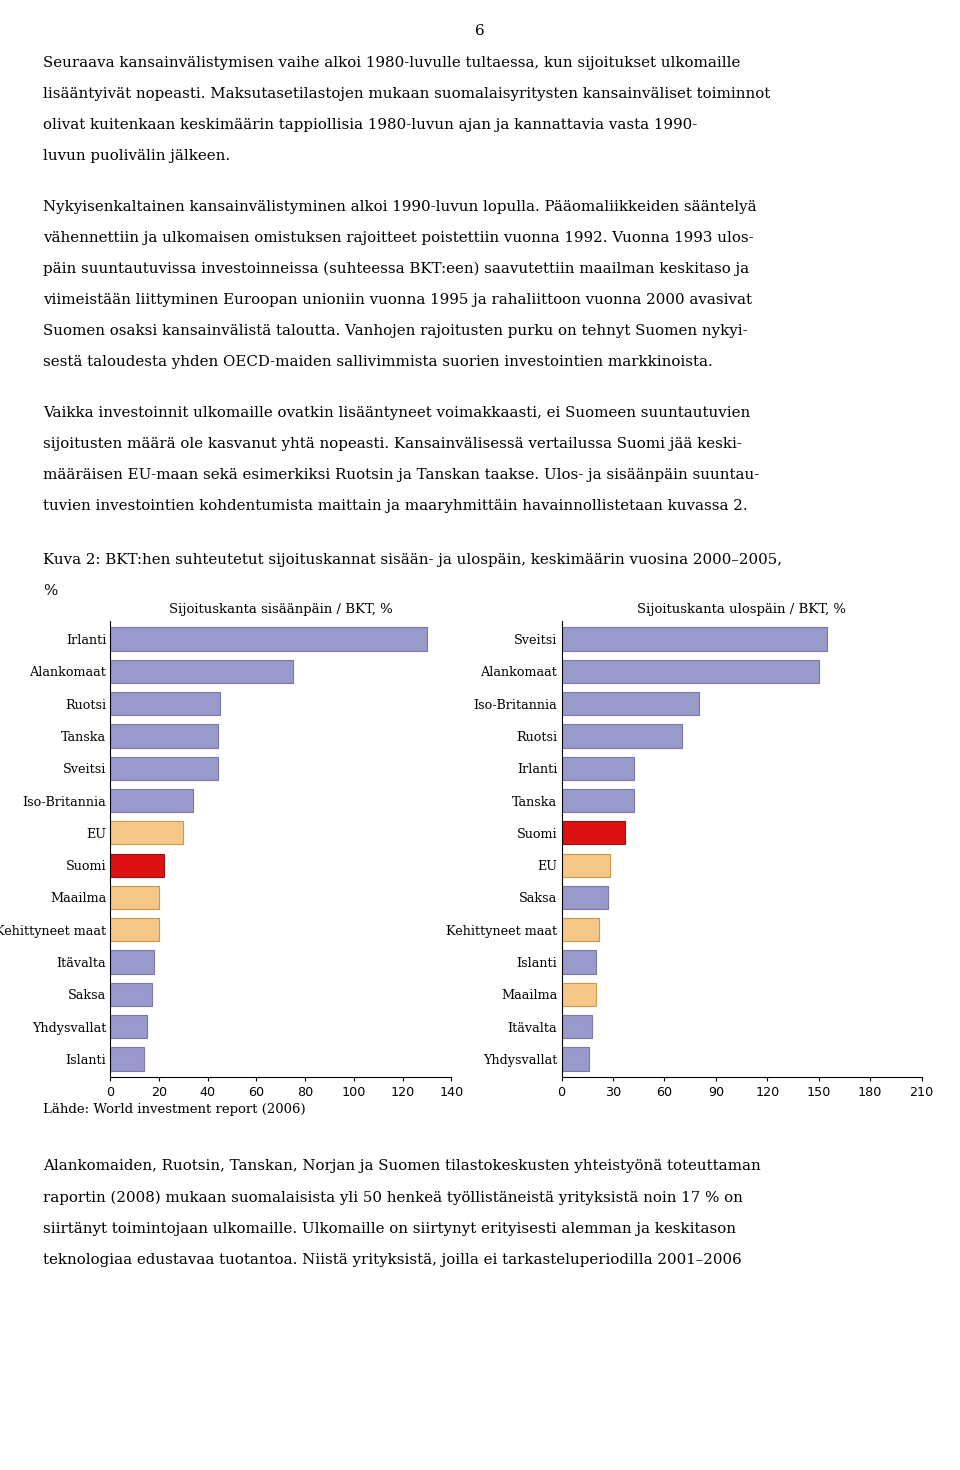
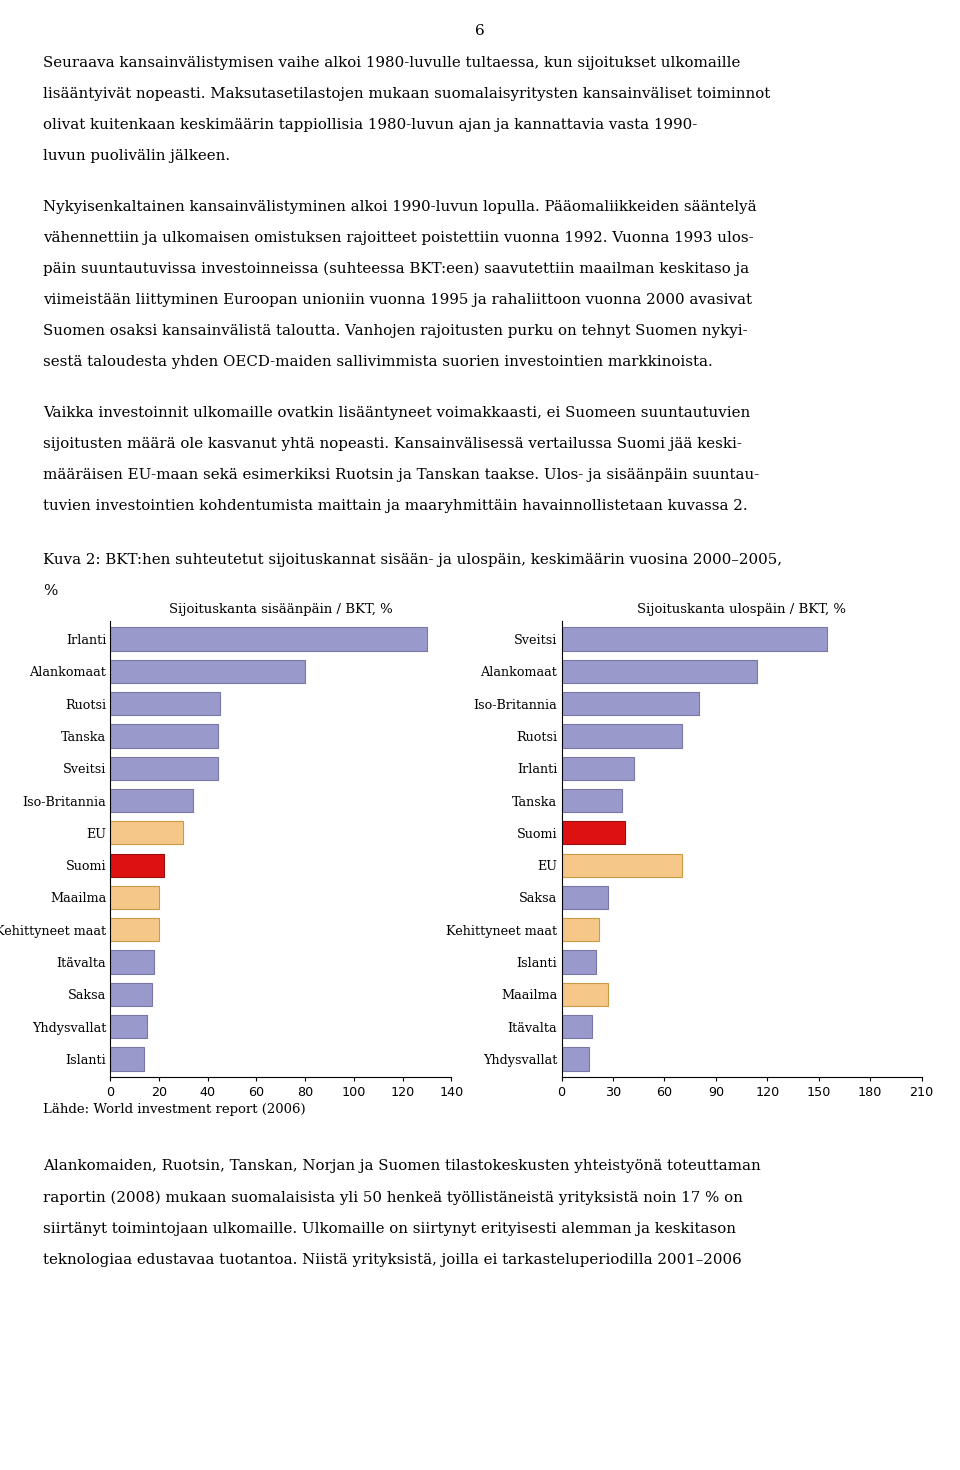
Sijoituskanta sisäänpäin / BKT, %/Alankomaat: 75 -> 80
Sijoituskanta ulospäin / BKT, %/Alankomaat: 150 -> 114
Sijoituskanta ulospäin / BKT, %/Tanska: 42 -> 35
Sijoituskanta ulospäin / BKT, %/EU: 28 -> 70
Sijoituskanta ulospäin / BKT, %/Maailma: 20 -> 27
